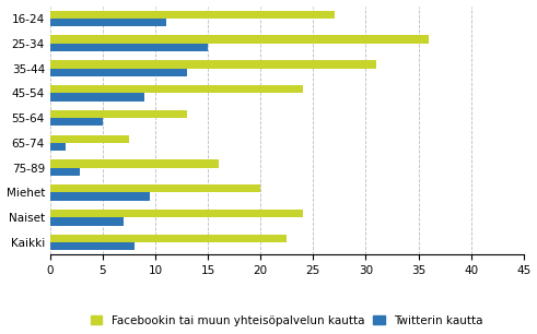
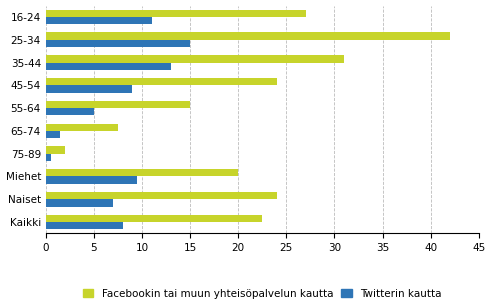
Facebookin tai muun yhteisöpalvelun kautta/25-34: 36.0 -> 42.0
Facebookin tai muun yhteisöpalvelun kautta/55-64: 13.0 -> 15.0
Facebookin tai muun yhteisöpalvelun kautta/75-89: 16.0 -> 2.0
Twitterin kautta/75-89: 2.8 -> 0.5
